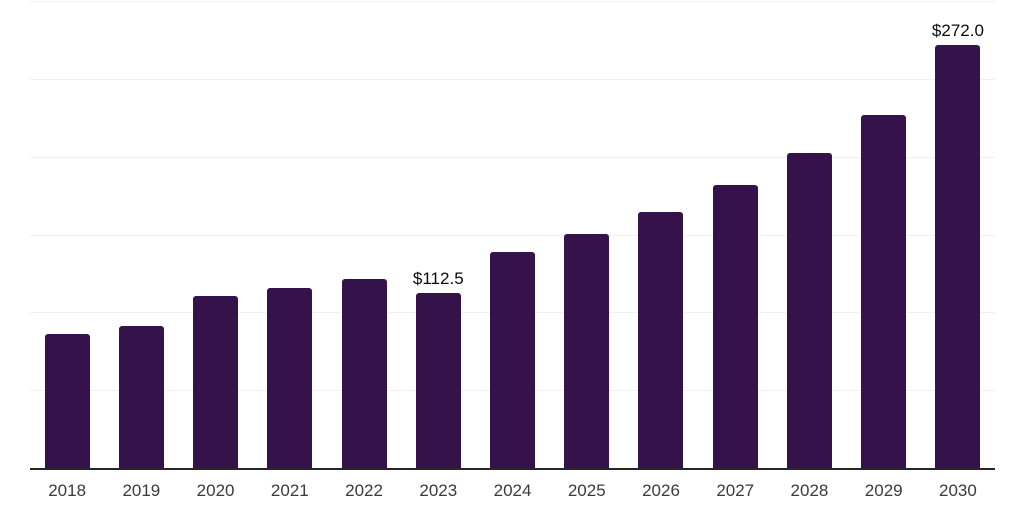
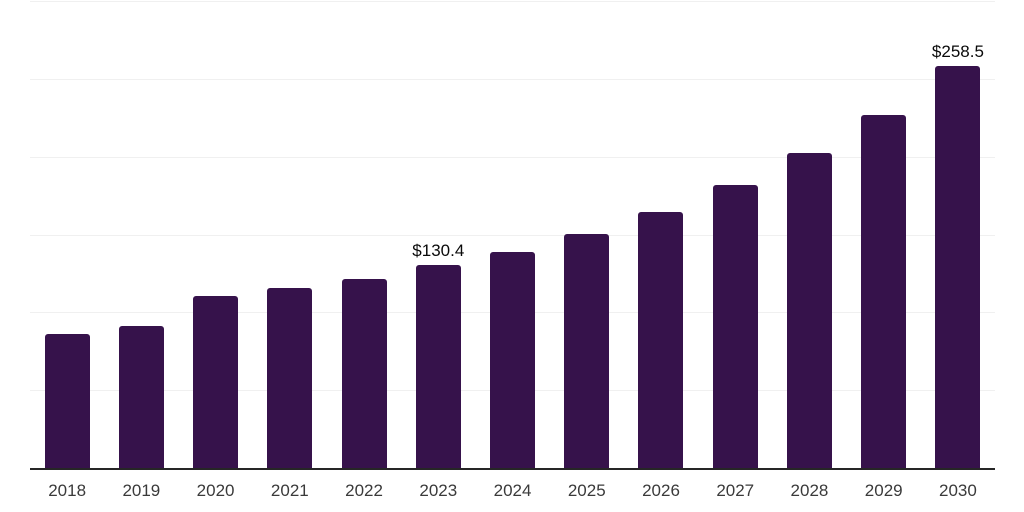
2023: $112.5 -> $130.4
2030: $272.0 -> $258.5
